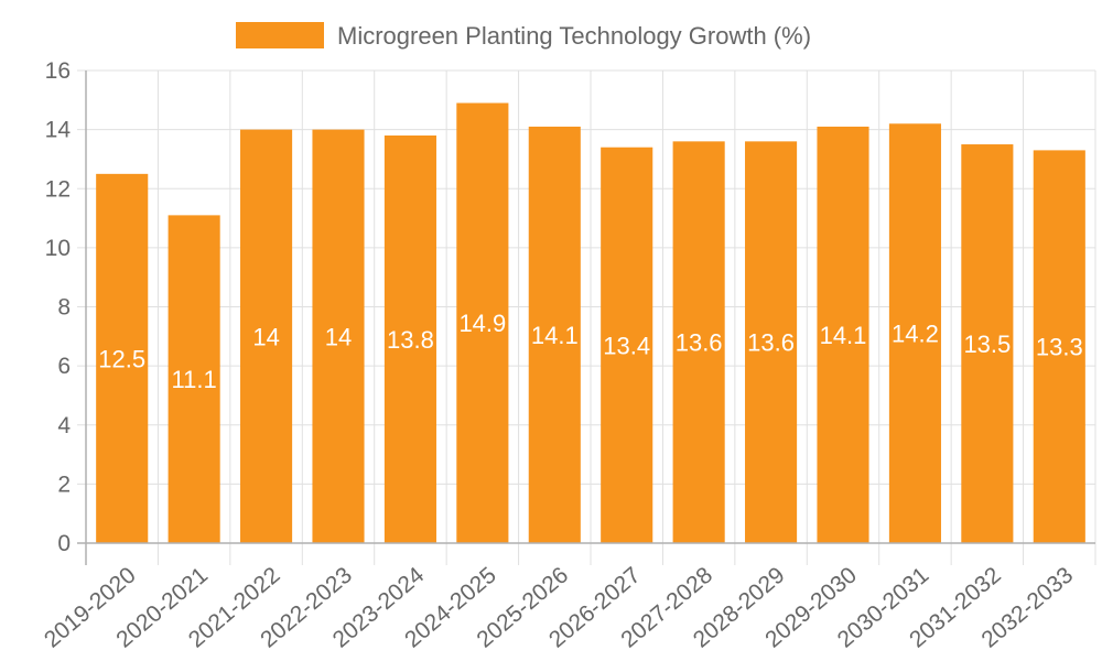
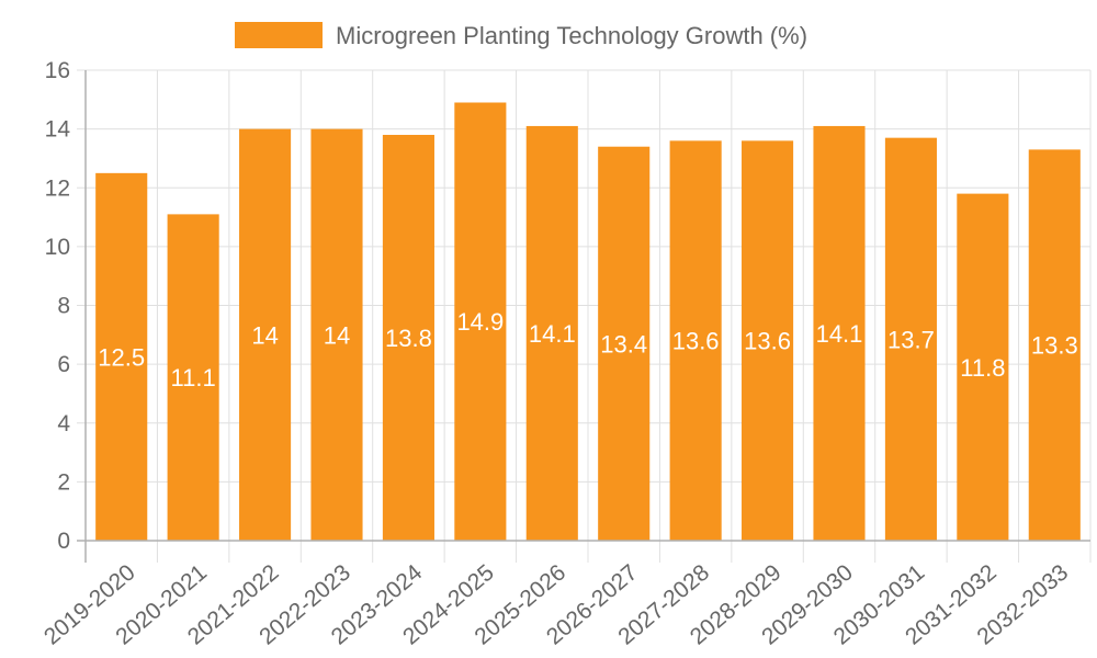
2030-2031: 14.2 -> 13.7
2031-2032: 13.5 -> 11.8
